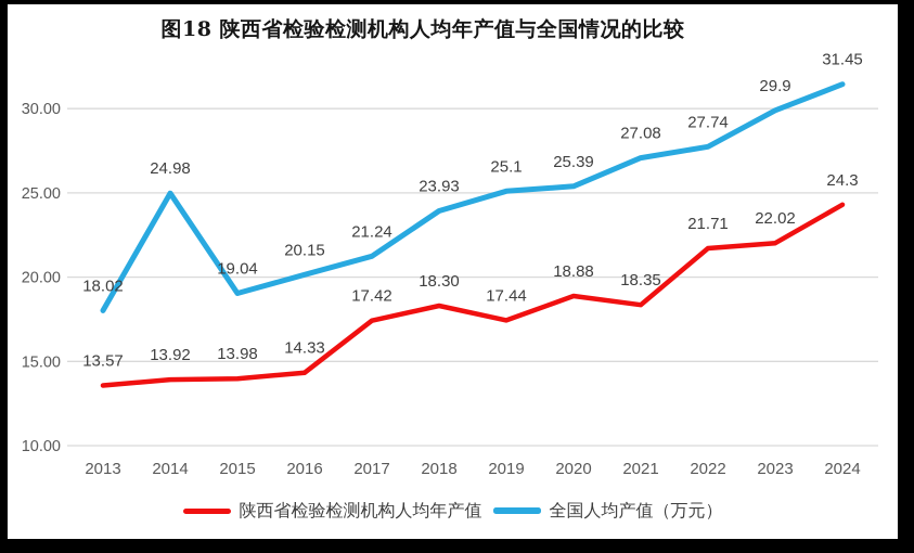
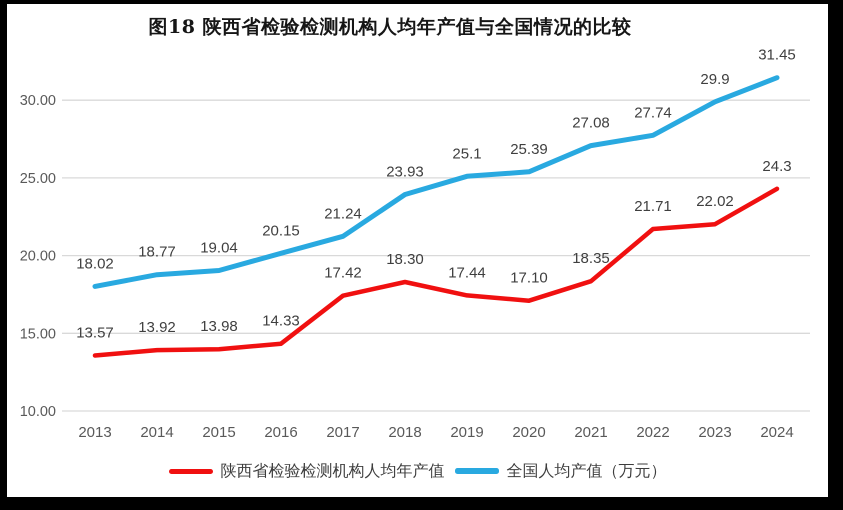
全国人均产值（万元）/2014: 24.98 -> 18.77
陕西省检验检测机构人均年产值/2020: 18.88 -> 17.10
